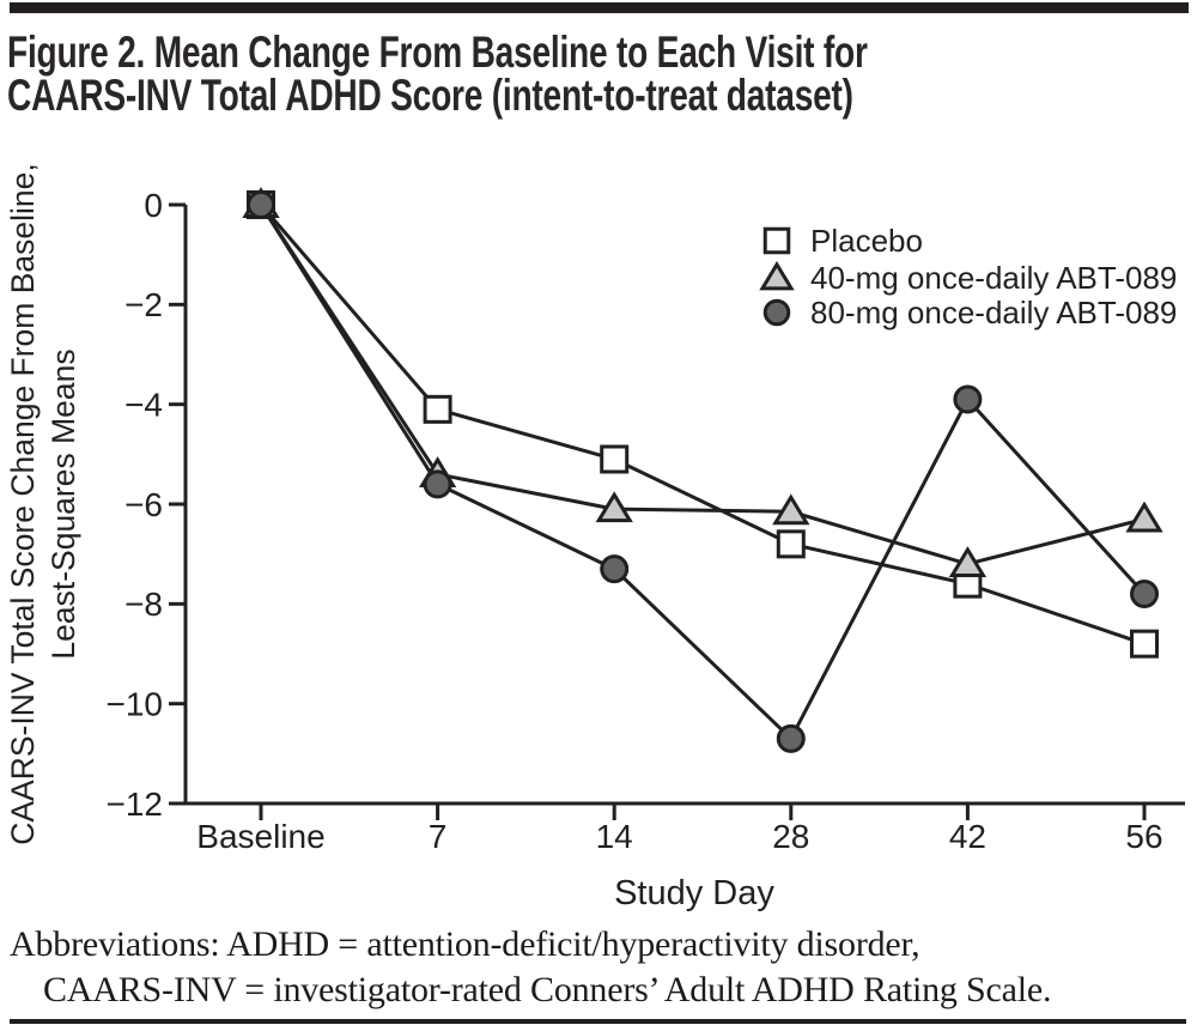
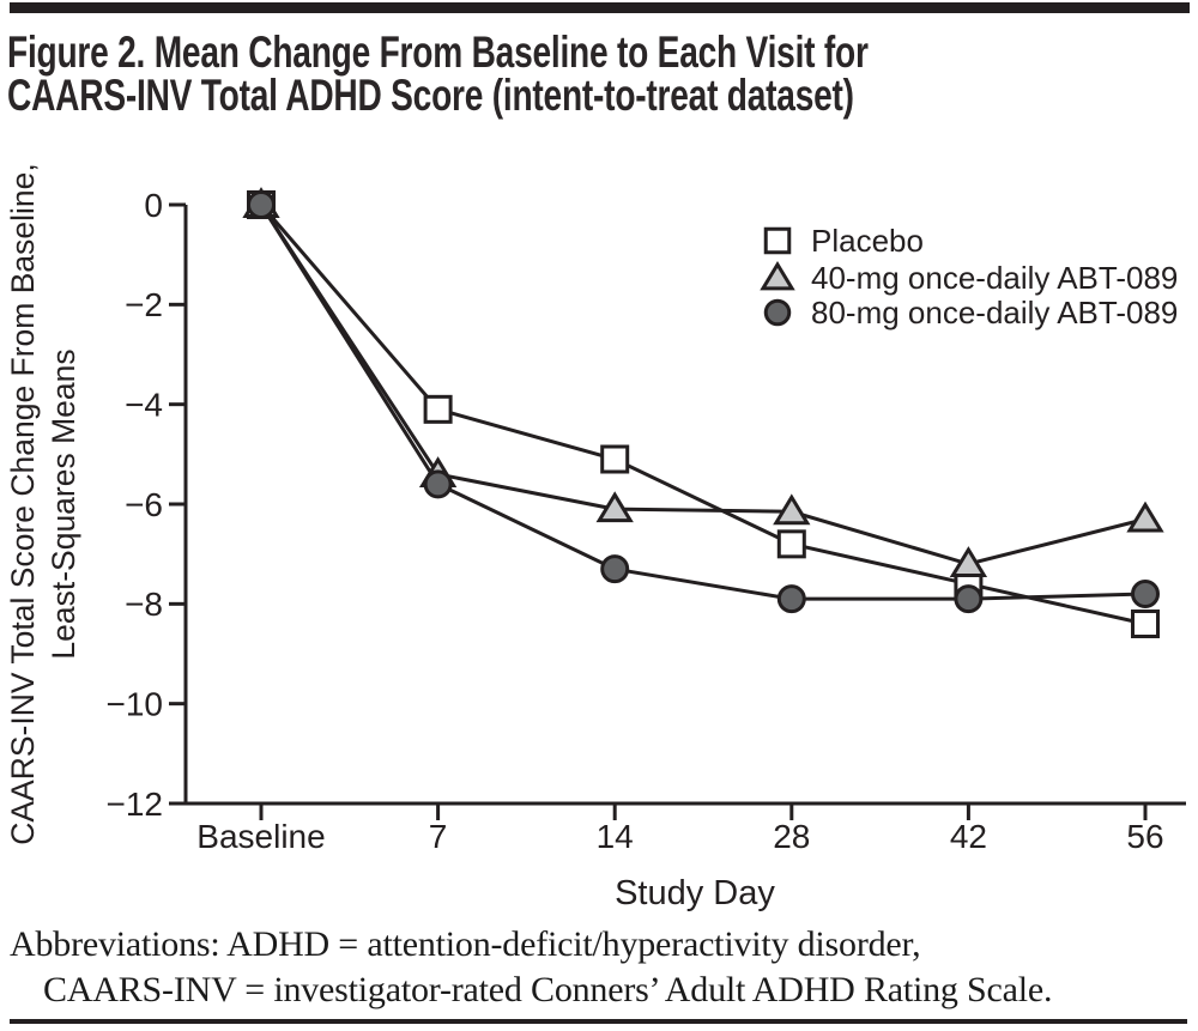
80-mg once-daily ABT-089/28: -10.7 -> -7.9
80-mg once-daily ABT-089/42: -3.9 -> -7.9
Placebo/56: -8.8 -> -8.4
